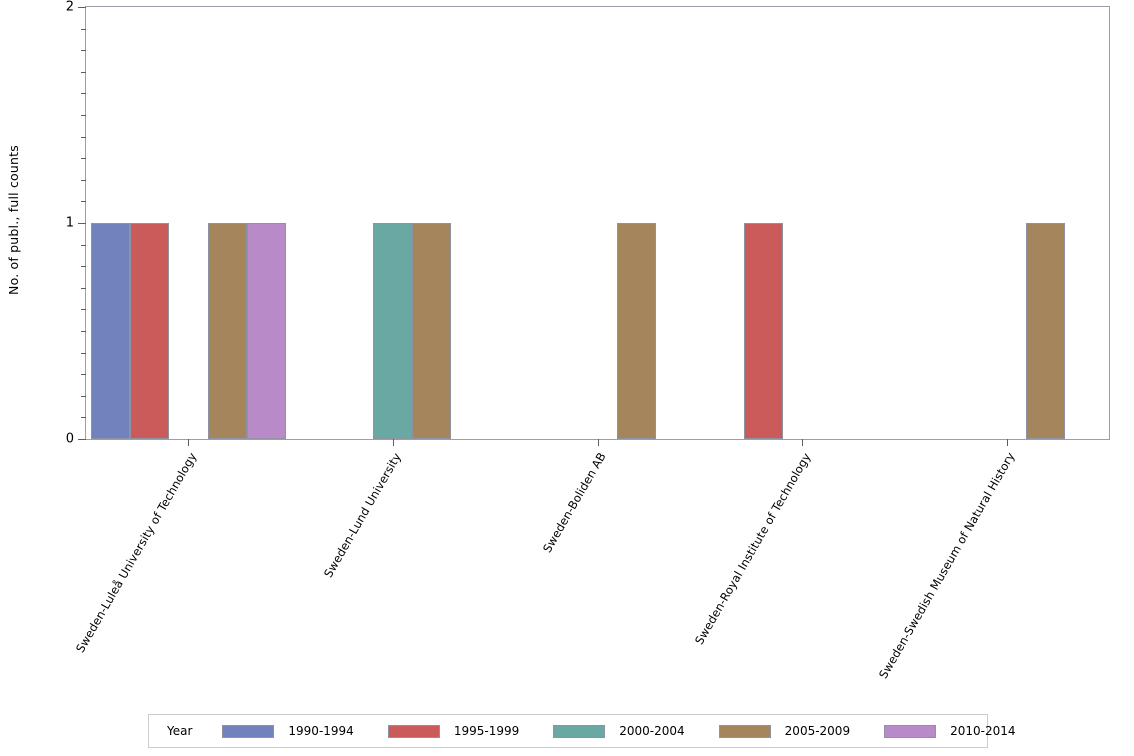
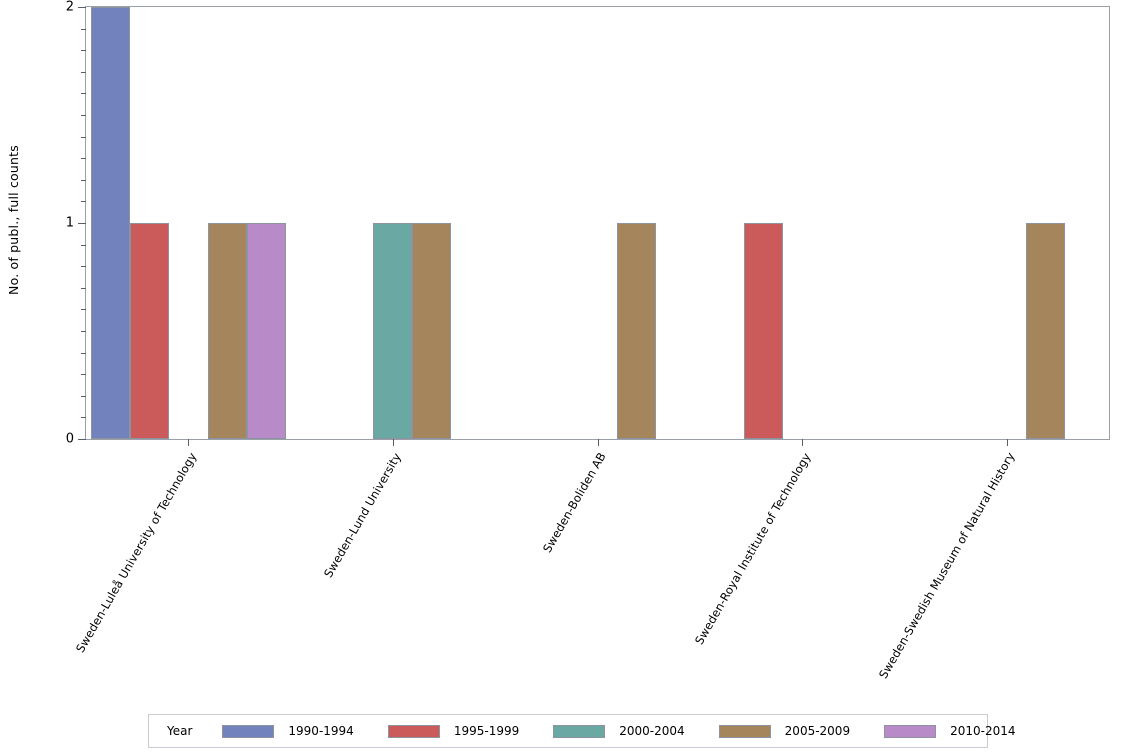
1990-1994/Sweden-Luleå University of Technology: 1 -> 2
